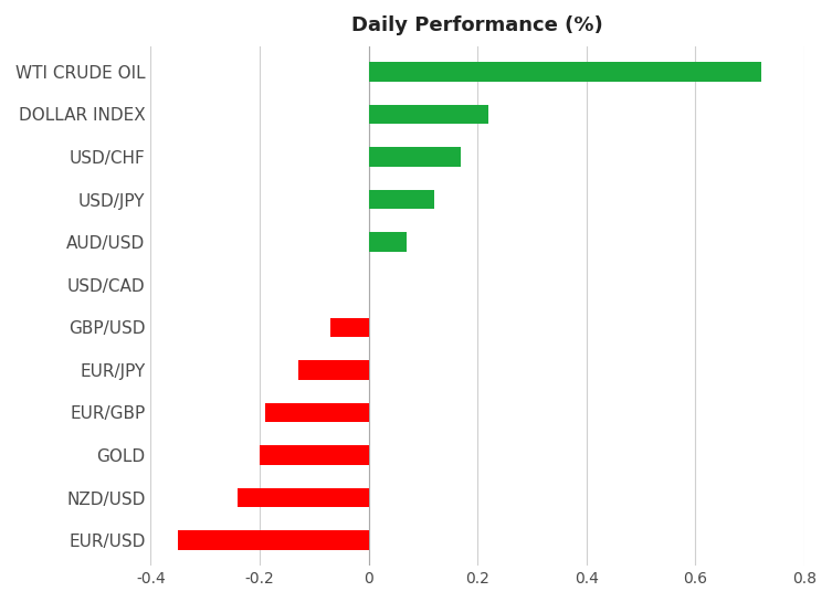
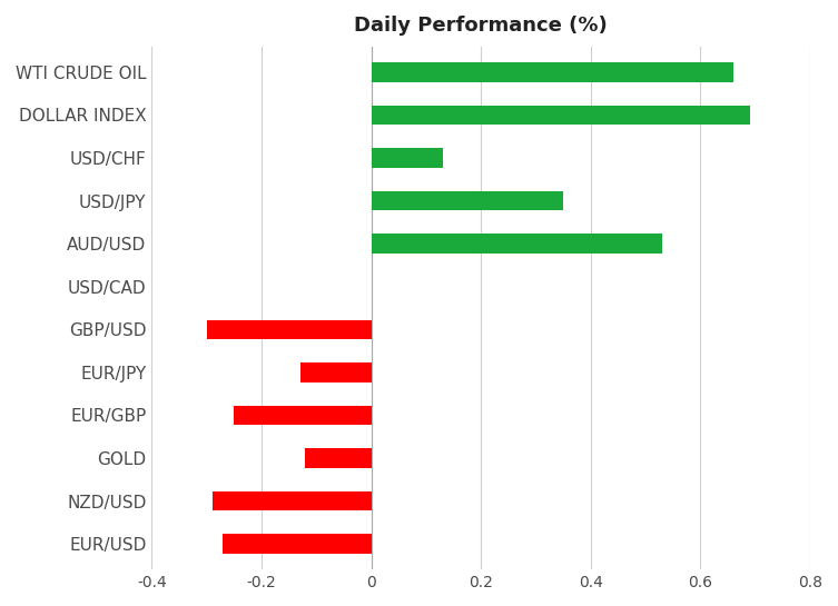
WTI CRUDE OIL: 0.72 -> 0.66
DOLLAR INDEX: 0.22 -> 0.69
USD/CHF: 0.17 -> 0.13
USD/JPY: 0.12 -> 0.35
AUD/USD: 0.07 -> 0.53
GBP/USD: -0.07 -> -0.30
EUR/GBP: -0.19 -> -0.25
GOLD: -0.20 -> -0.12
NZD/USD: -0.24 -> -0.29
EUR/USD: -0.35 -> -0.27
